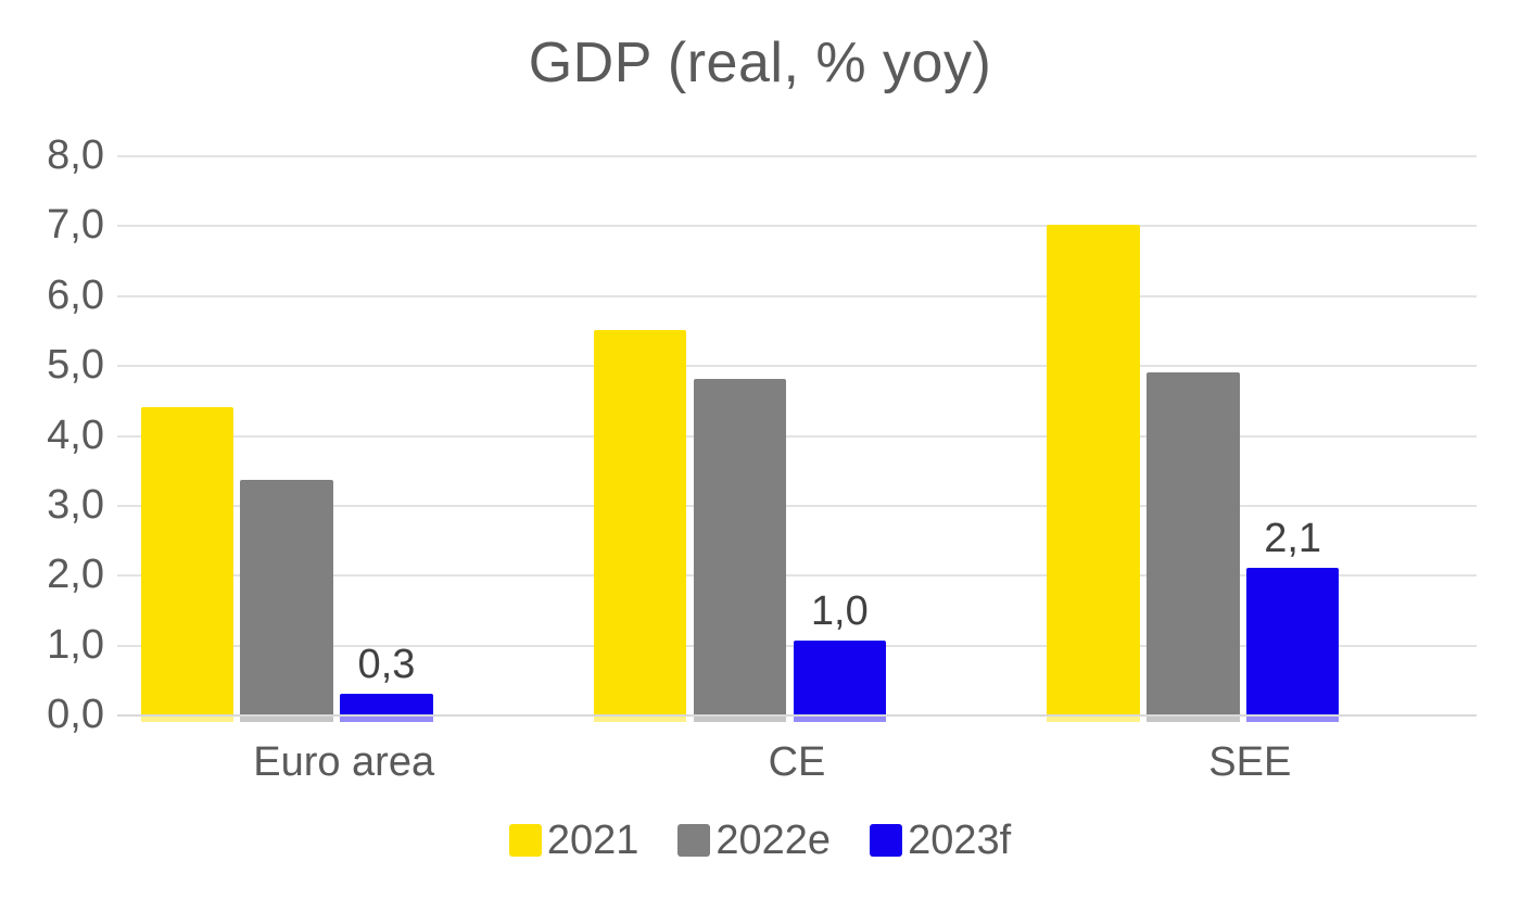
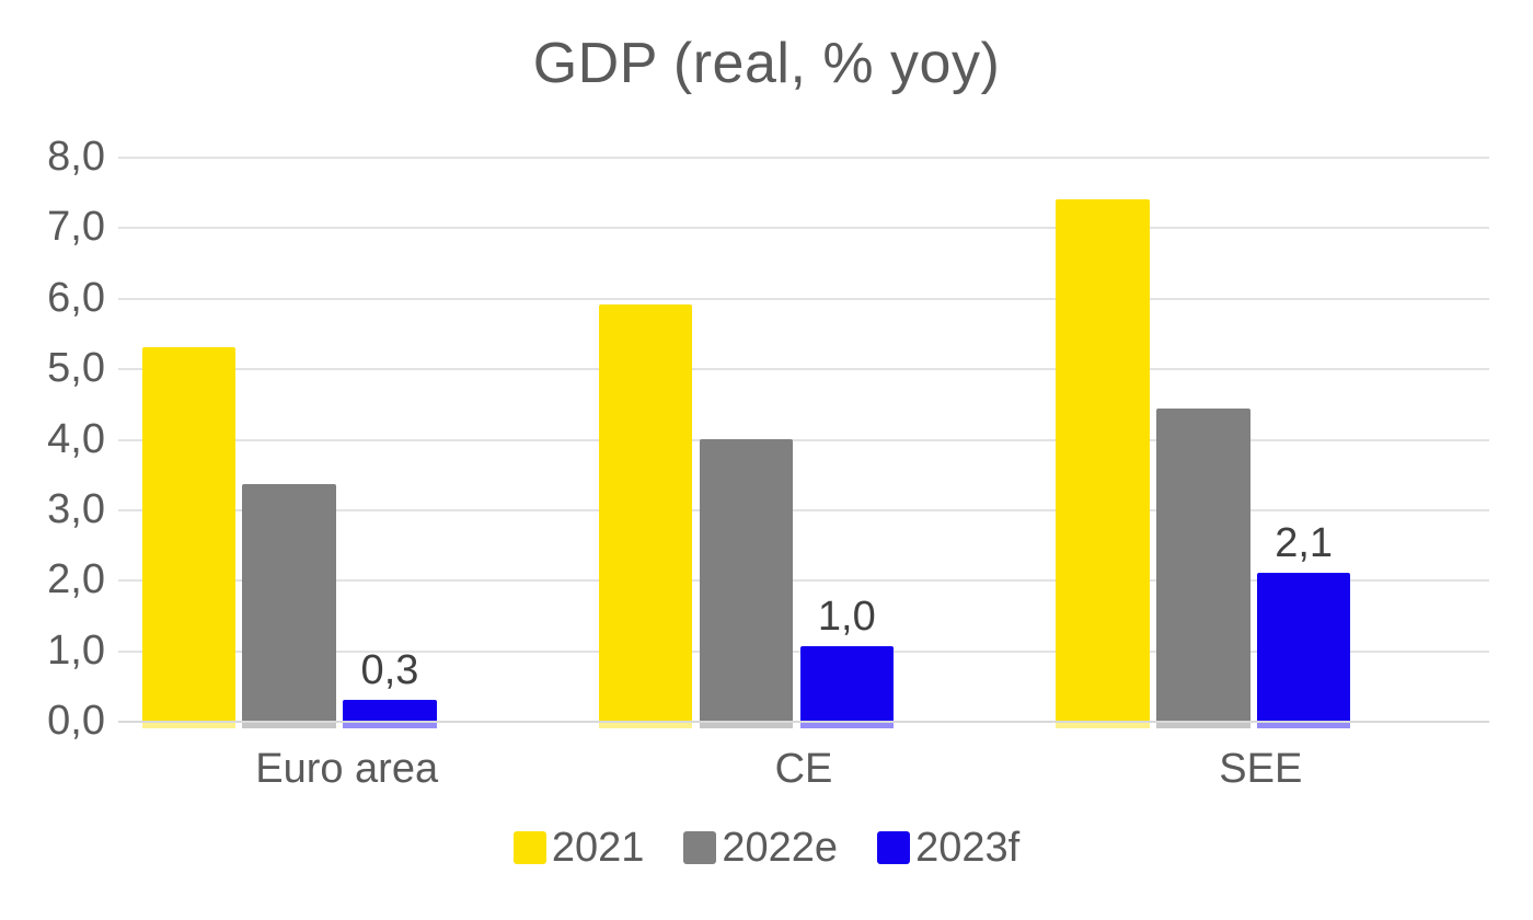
2021/Euro area: 4,4 -> 5,3
2021/CE: 5,5 -> 5,9
2022e/CE: 4,8 -> 4,0
2021/SEE: 7,0 -> 7,4
2022e/SEE: 4,9 -> 4,4
